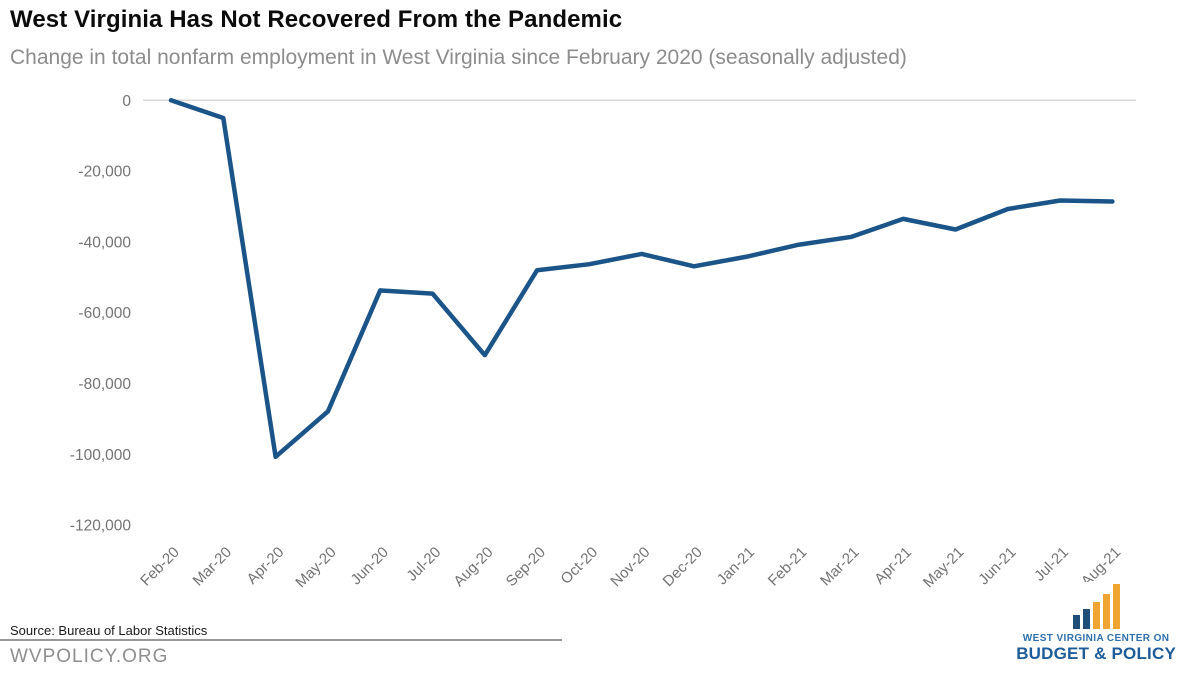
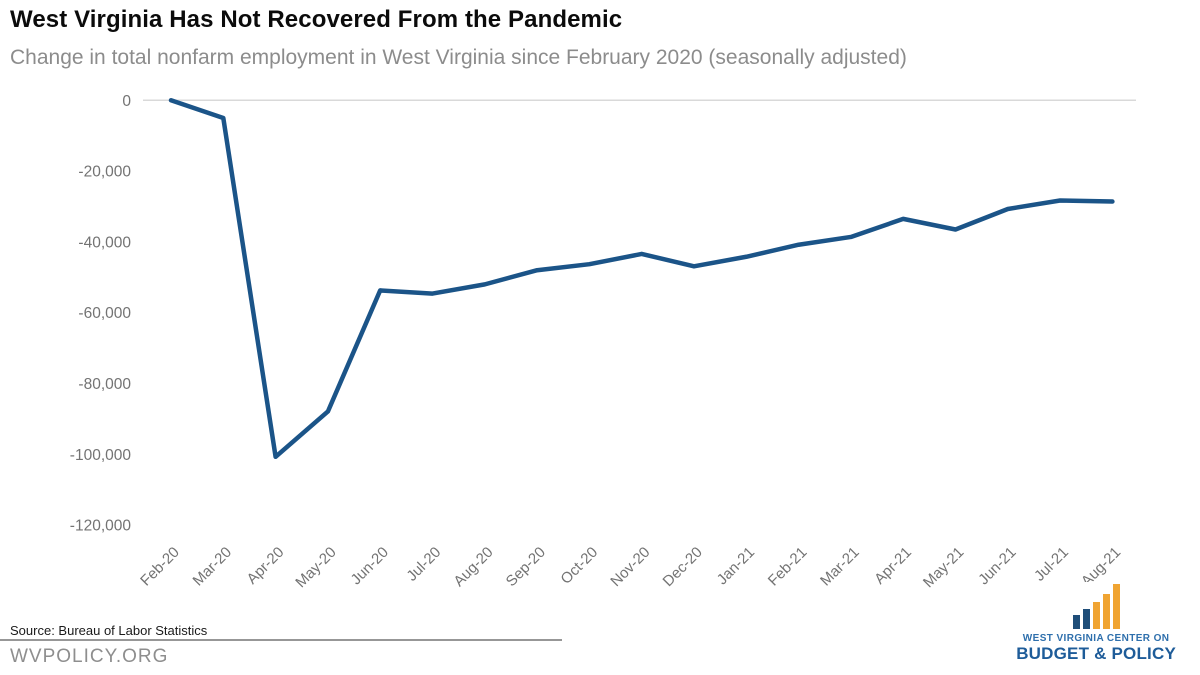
Aug-20: -72000 -> -52000
